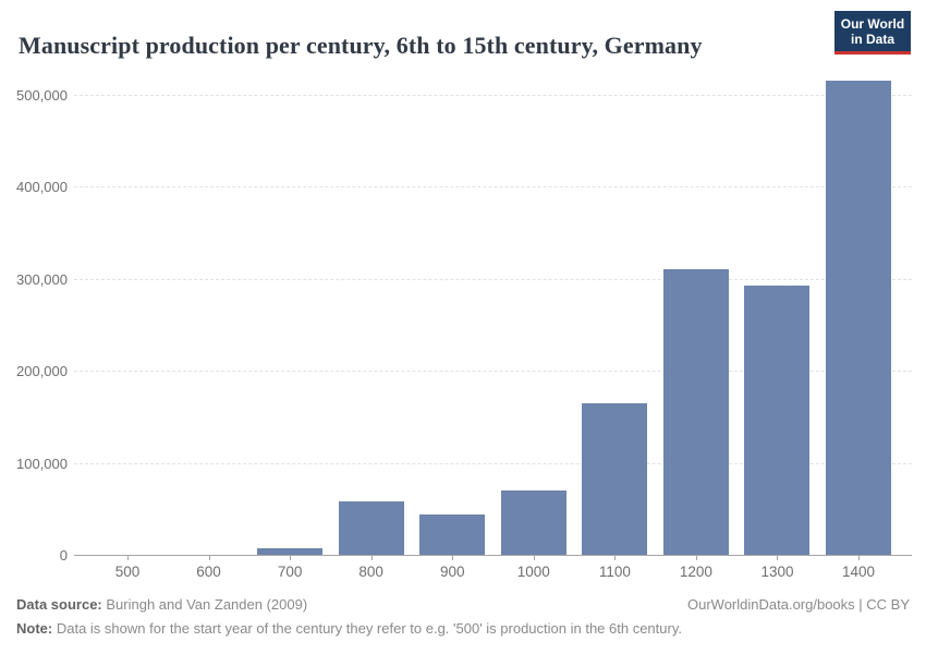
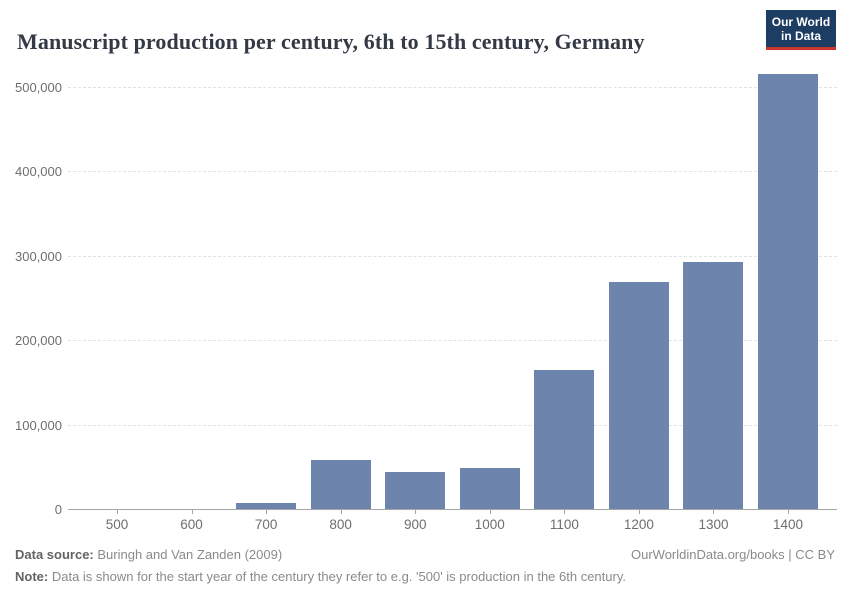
1000: 70000 -> 50000
1200: 310000 -> 270000
